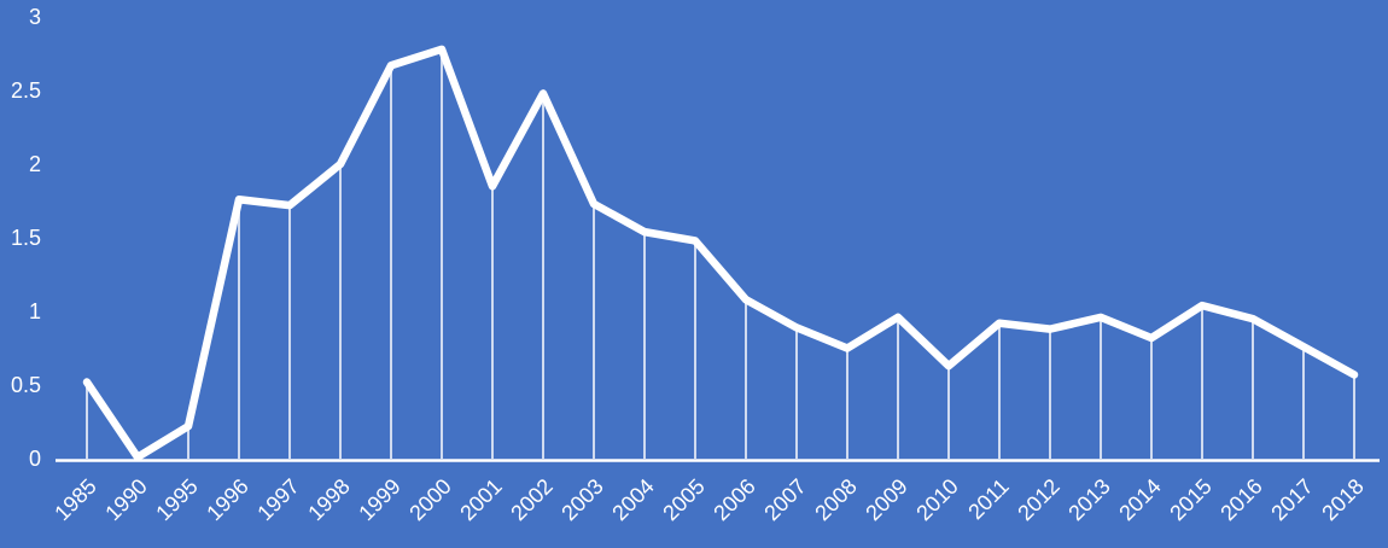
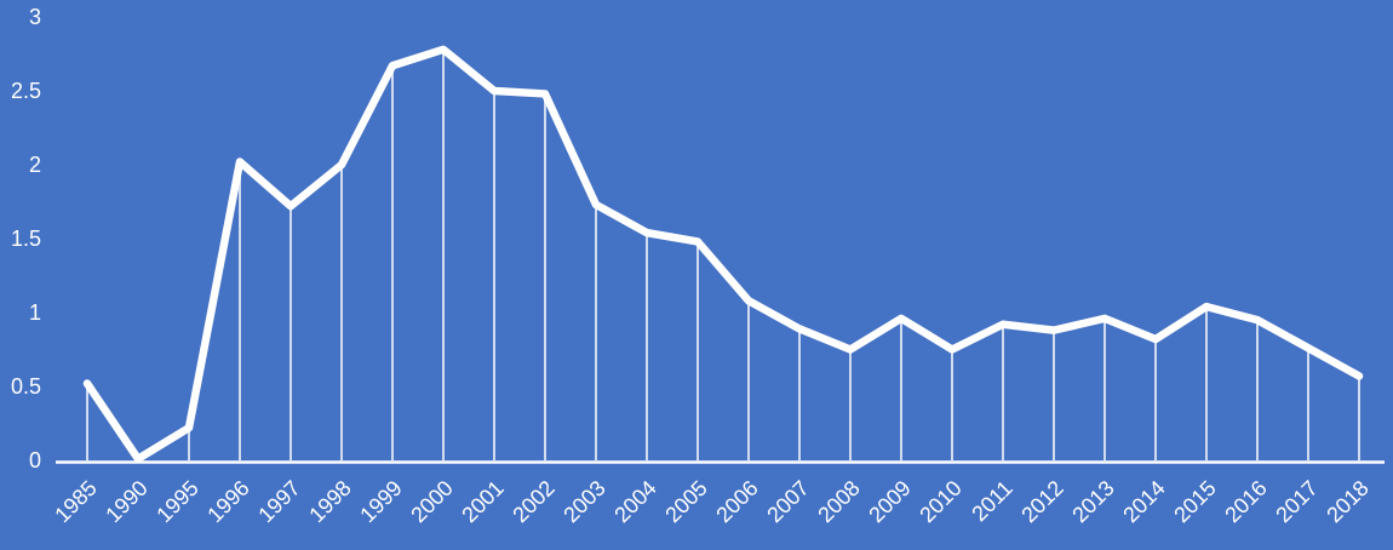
1996: 1.76 -> 2.02
2001: 1.85 -> 2.50
2010: 0.63 -> 0.75
